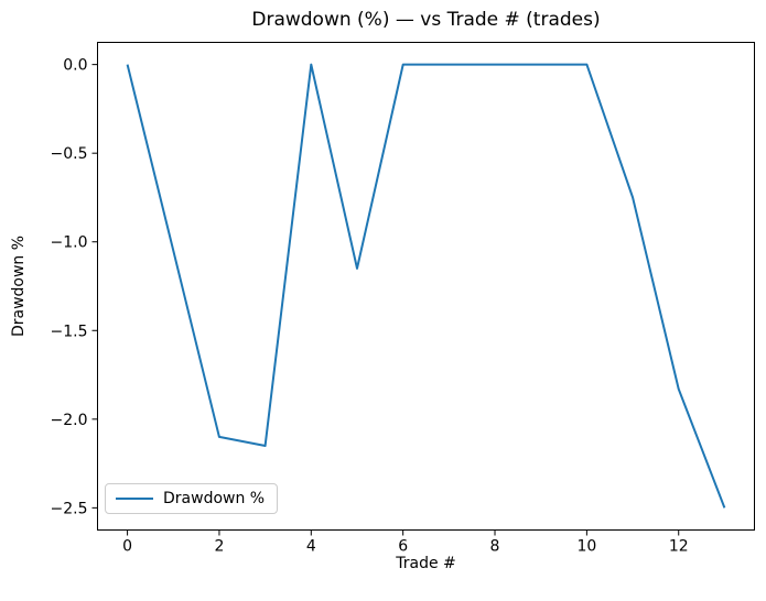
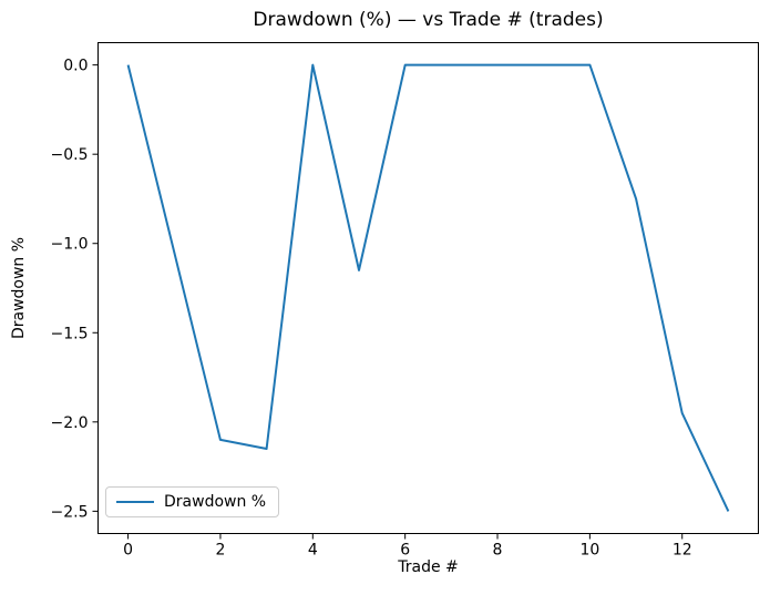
12: -1.83 -> -1.95
